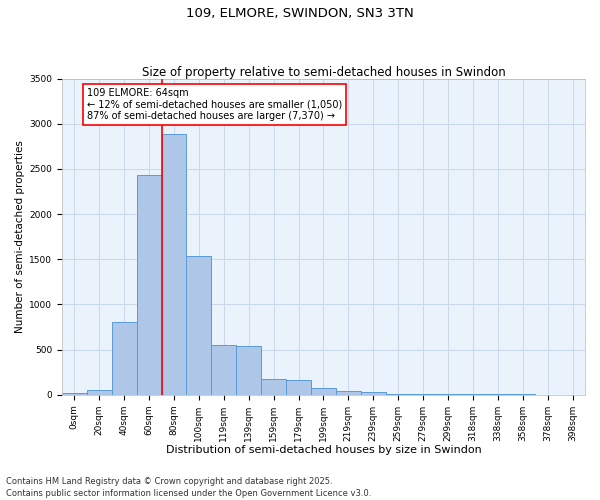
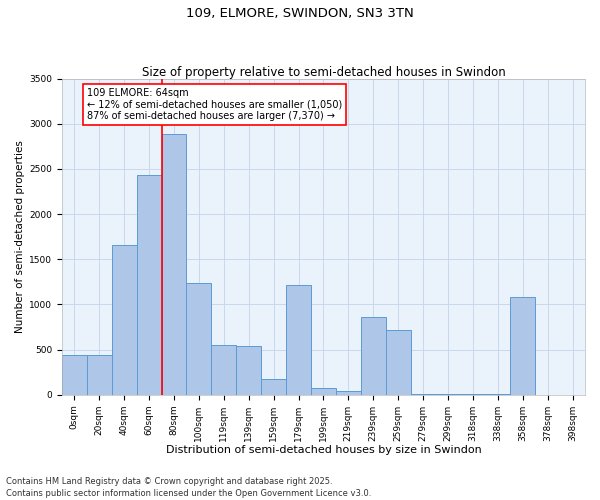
0sqm: 20 -> 440
20sqm: 60 -> 440
40sqm: 800 -> 1660
100sqm: 1530 -> 1240
179sqm: 160 -> 1220
239sqm: 30 -> 860
259sqm: 10 -> 720
358sqm: 0 -> 1080
